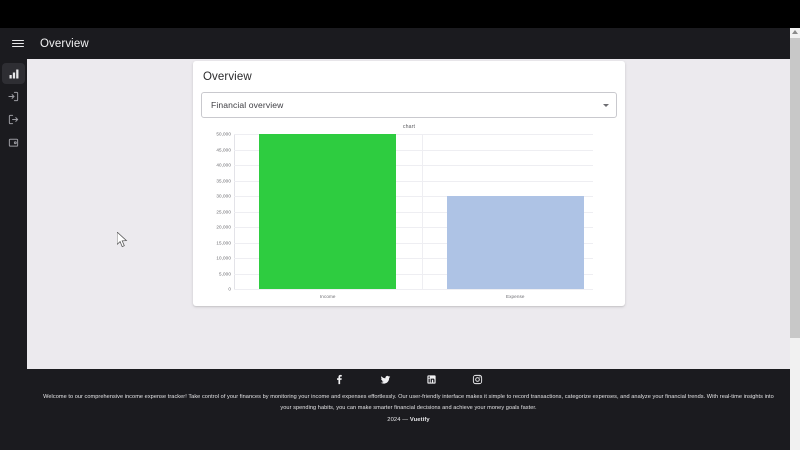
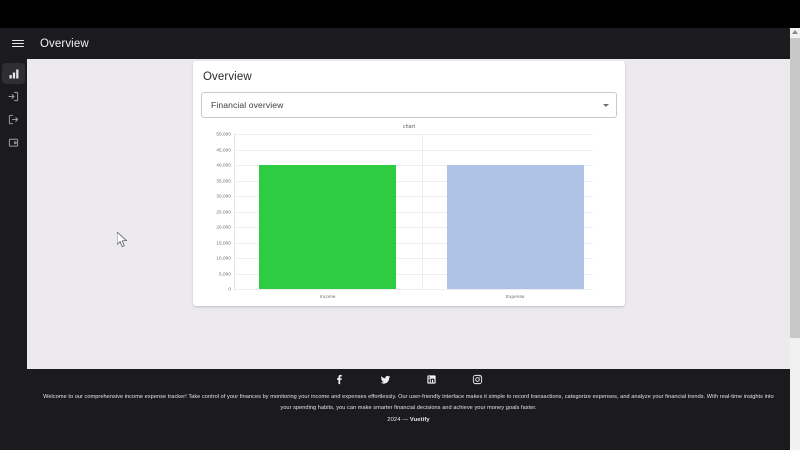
Income: 50000 -> 40000
Expense: 30000 -> 40000
